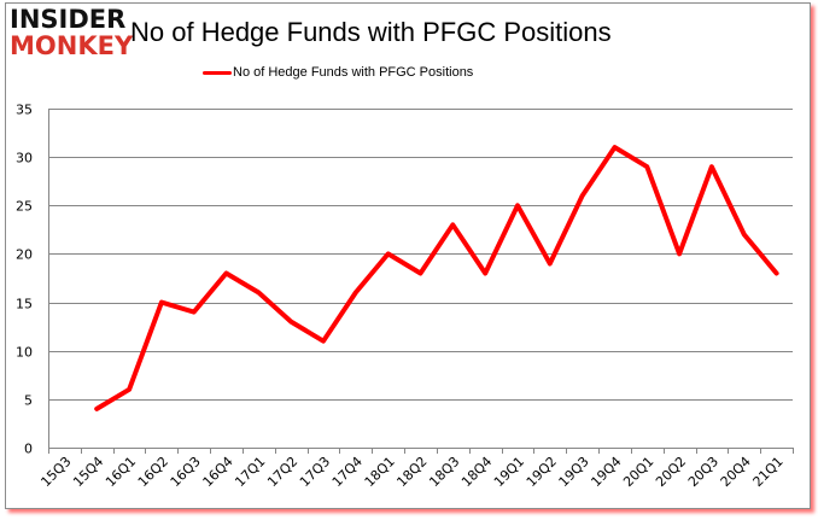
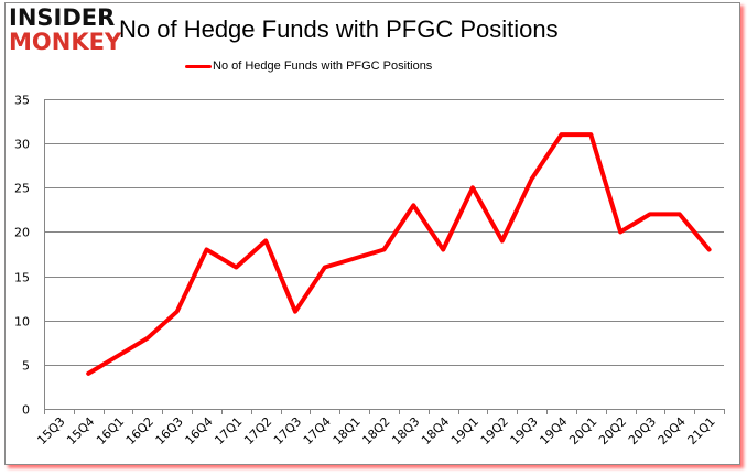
16Q2: 15 -> 8
16Q3: 14 -> 11
17Q2: 13 -> 19
18Q1: 20 -> 17
20Q1: 29 -> 31
20Q3: 29 -> 22
